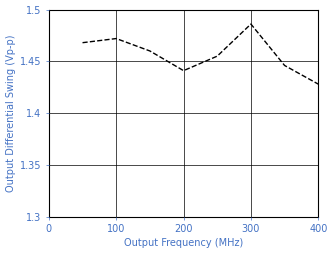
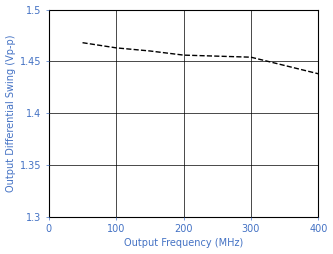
100: 1.472 -> 1.463
200: 1.441 -> 1.456
300: 1.486 -> 1.454
400: 1.428 -> 1.438
